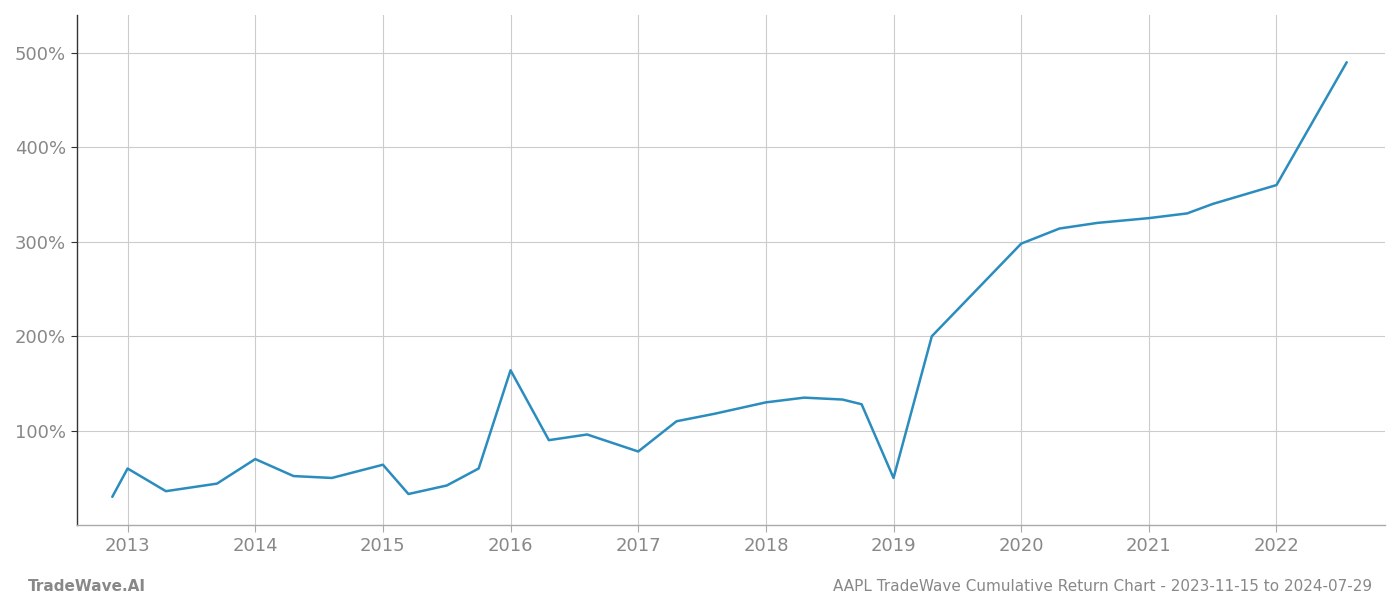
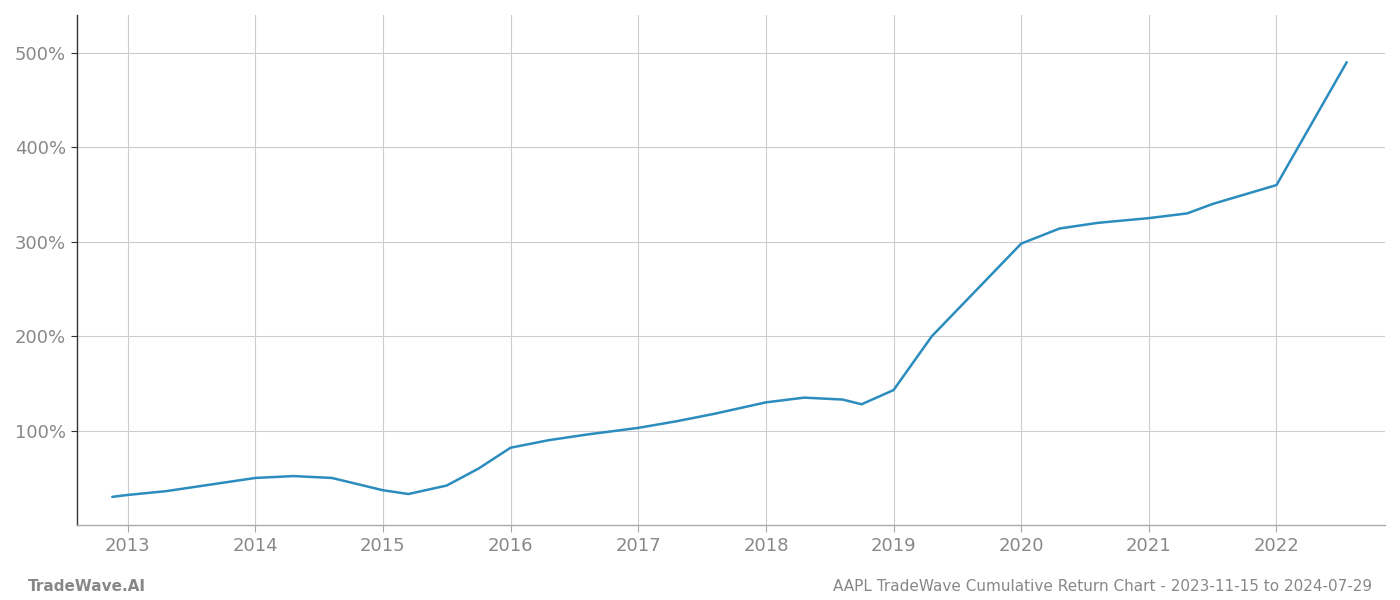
2013: 60% -> 32%
2014: 70% -> 50%
2015: 64% -> 37%
2016: 164% -> 82%
2017: 78% -> 103%
2019: 50% -> 143%
